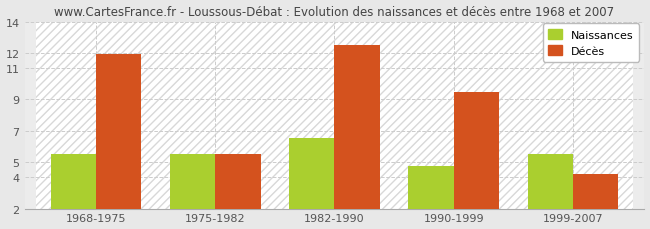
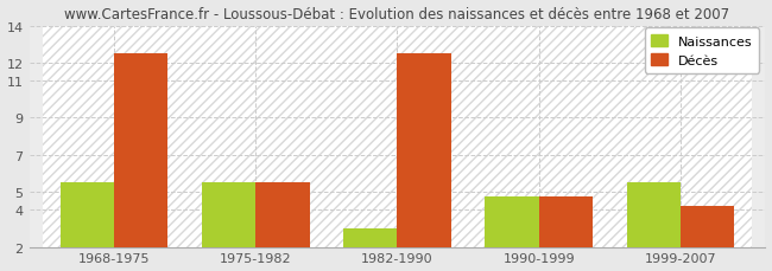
Décès/1968-1975: 11.9 -> 12.5
Naissances/1982-1990: 6.5 -> 3.0
Décès/1990-1999: 9.5 -> 4.8
